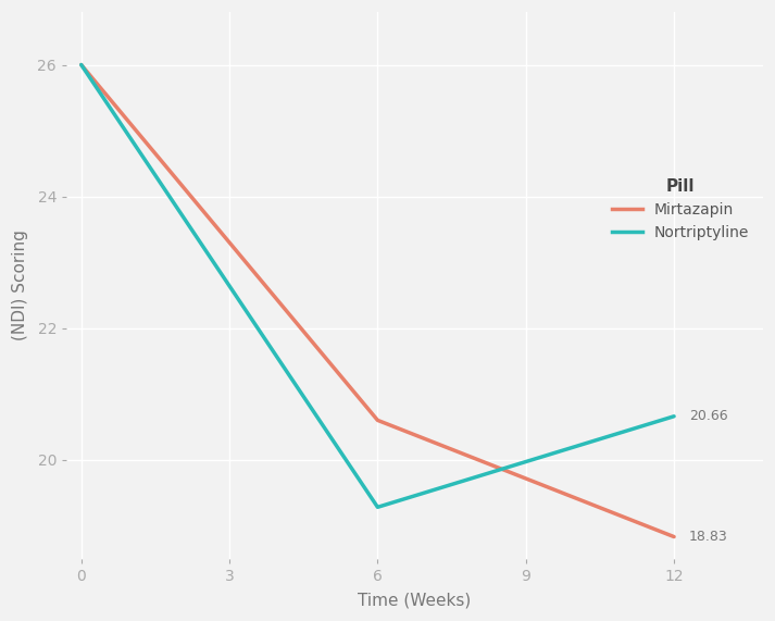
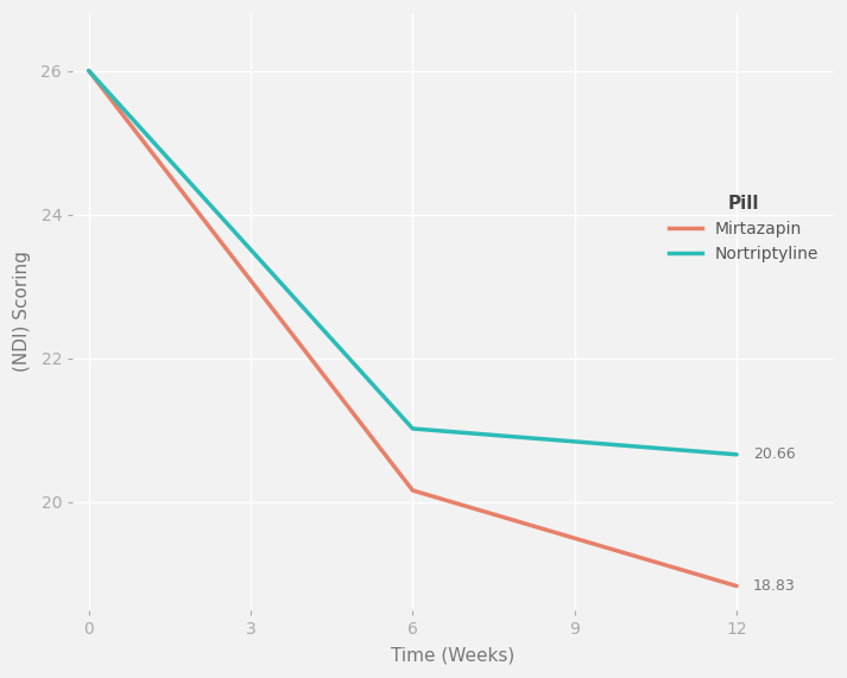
Mirtazapin/6: 20.60 -> 20.16
Nortriptyline/6: 19.28 -> 21.02
